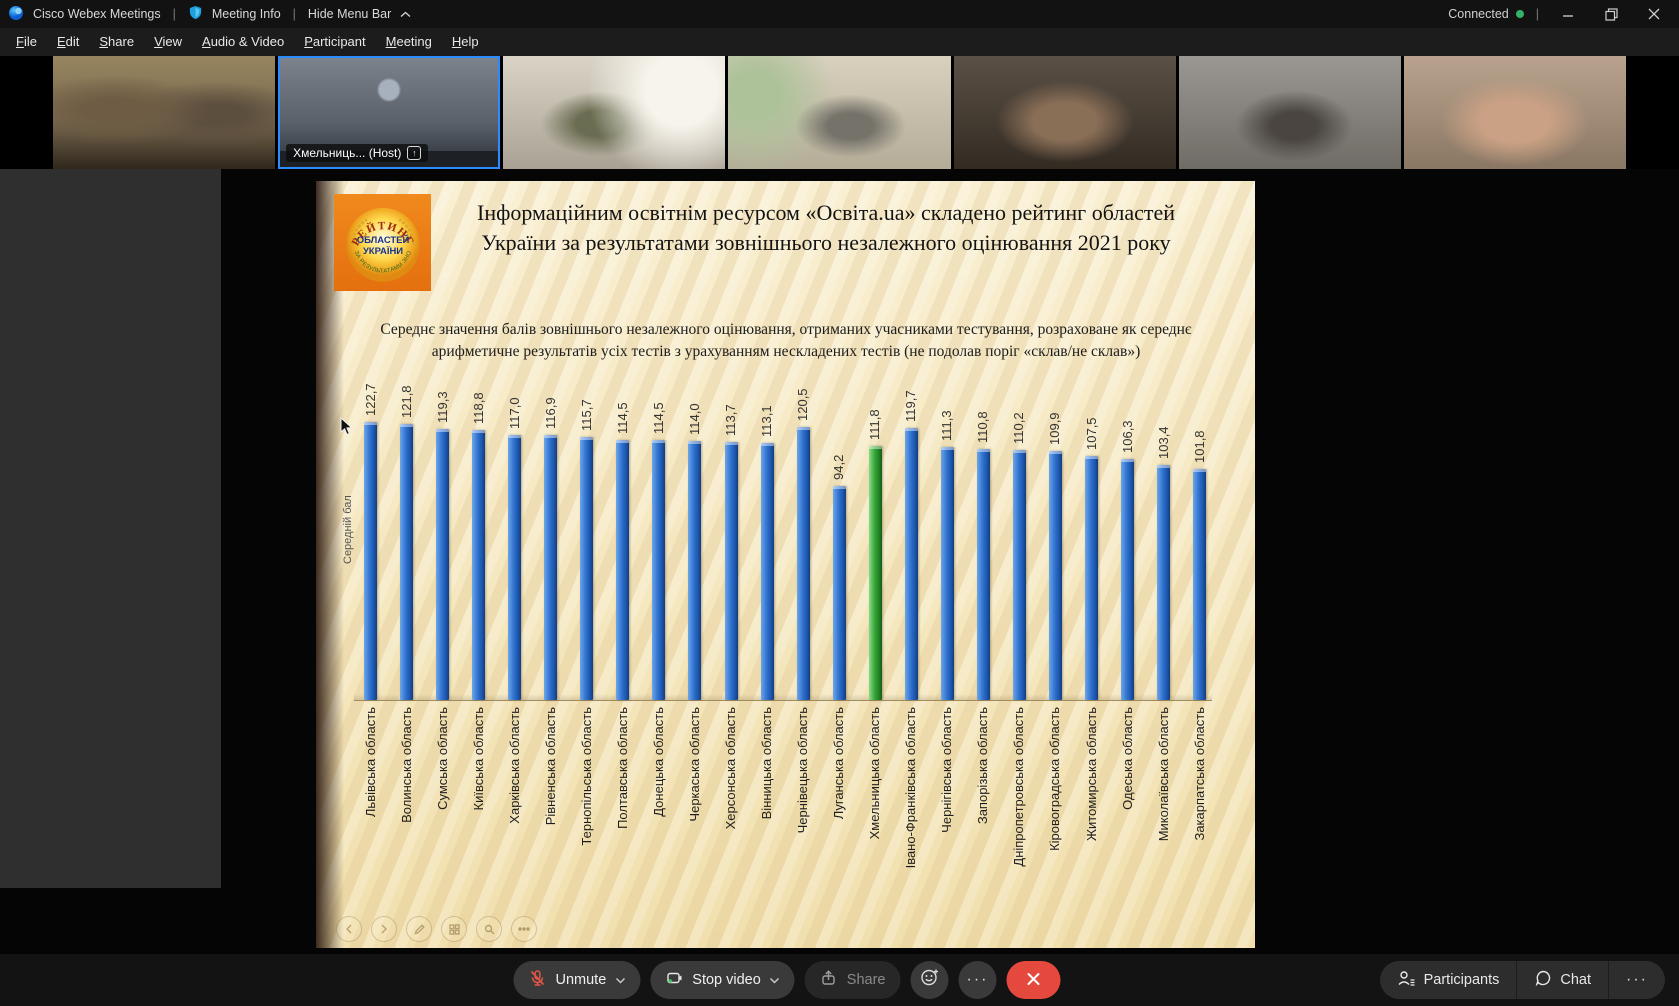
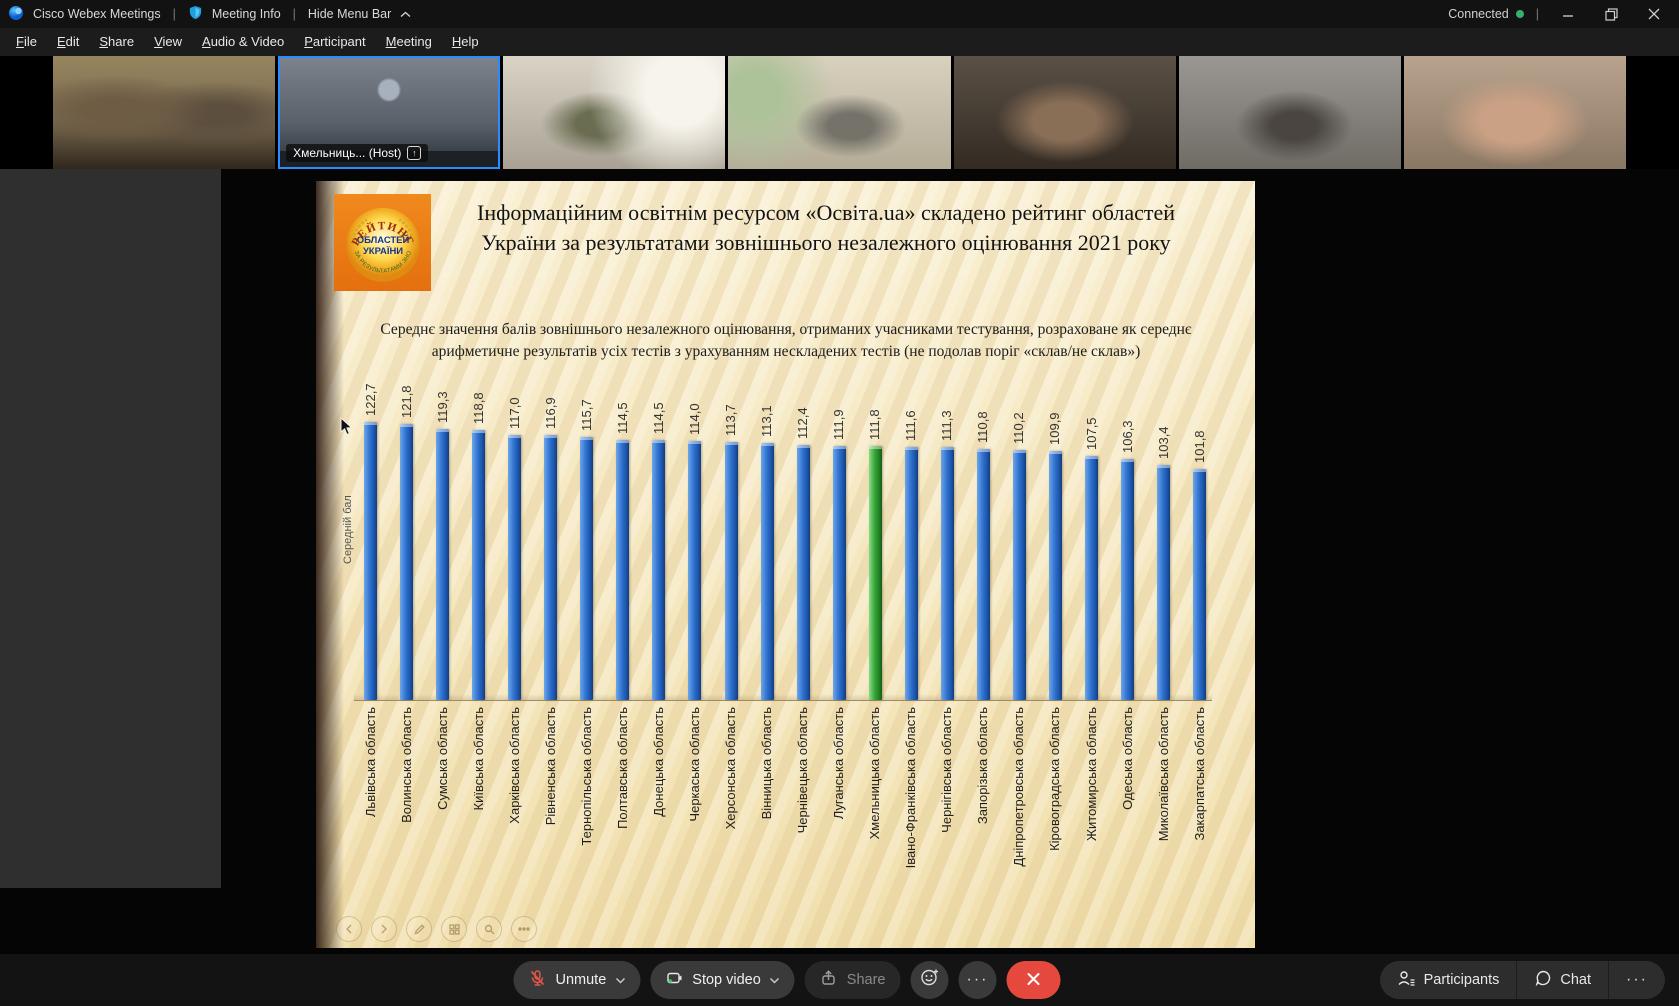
Чернівецька область: 120,5 -> 112,4
Луганська область: 94,2 -> 111,9
Івано-Франківська область: 119,7 -> 111,6
